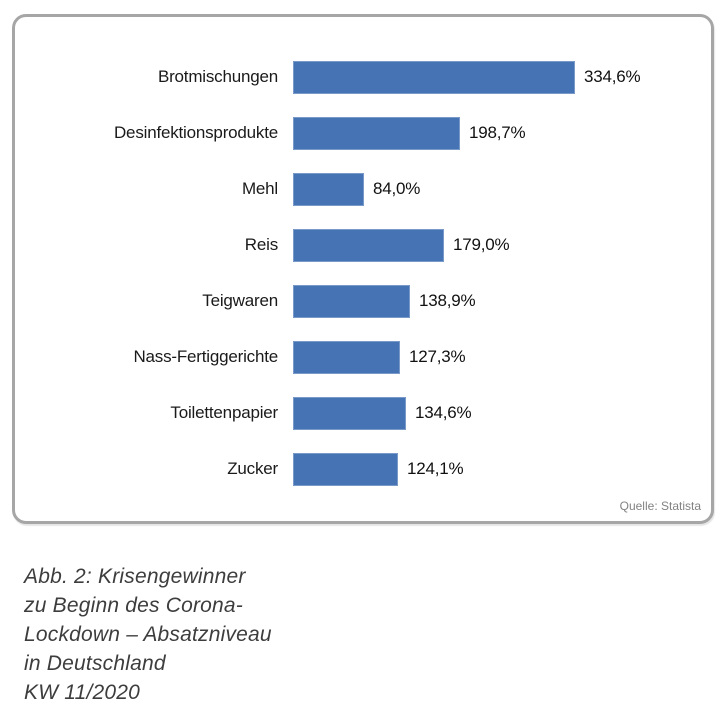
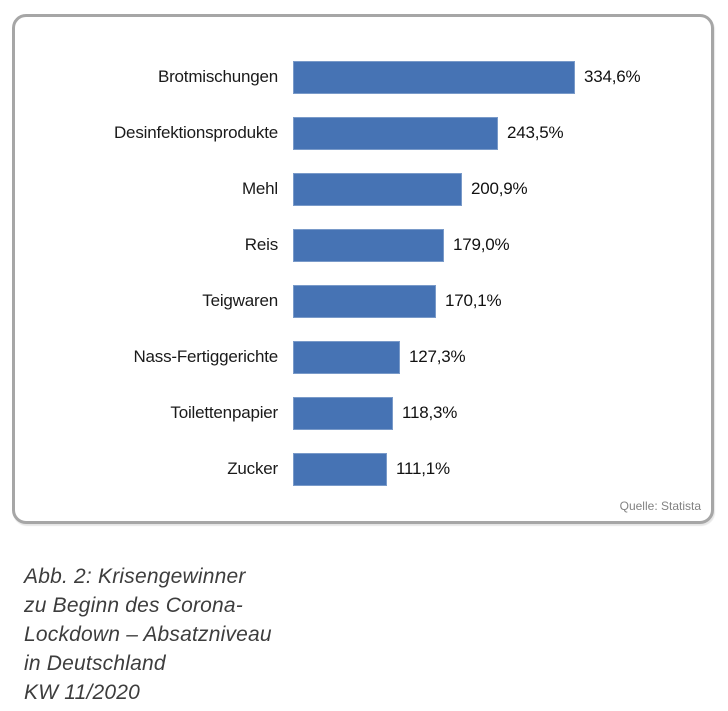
Desinfektionsprodukte: 198,7% -> 243,5%
Mehl: 84,0% -> 200,9%
Teigwaren: 138,9% -> 170,1%
Toilettenpapier: 134,6% -> 118,3%
Zucker: 124,1% -> 111,1%
